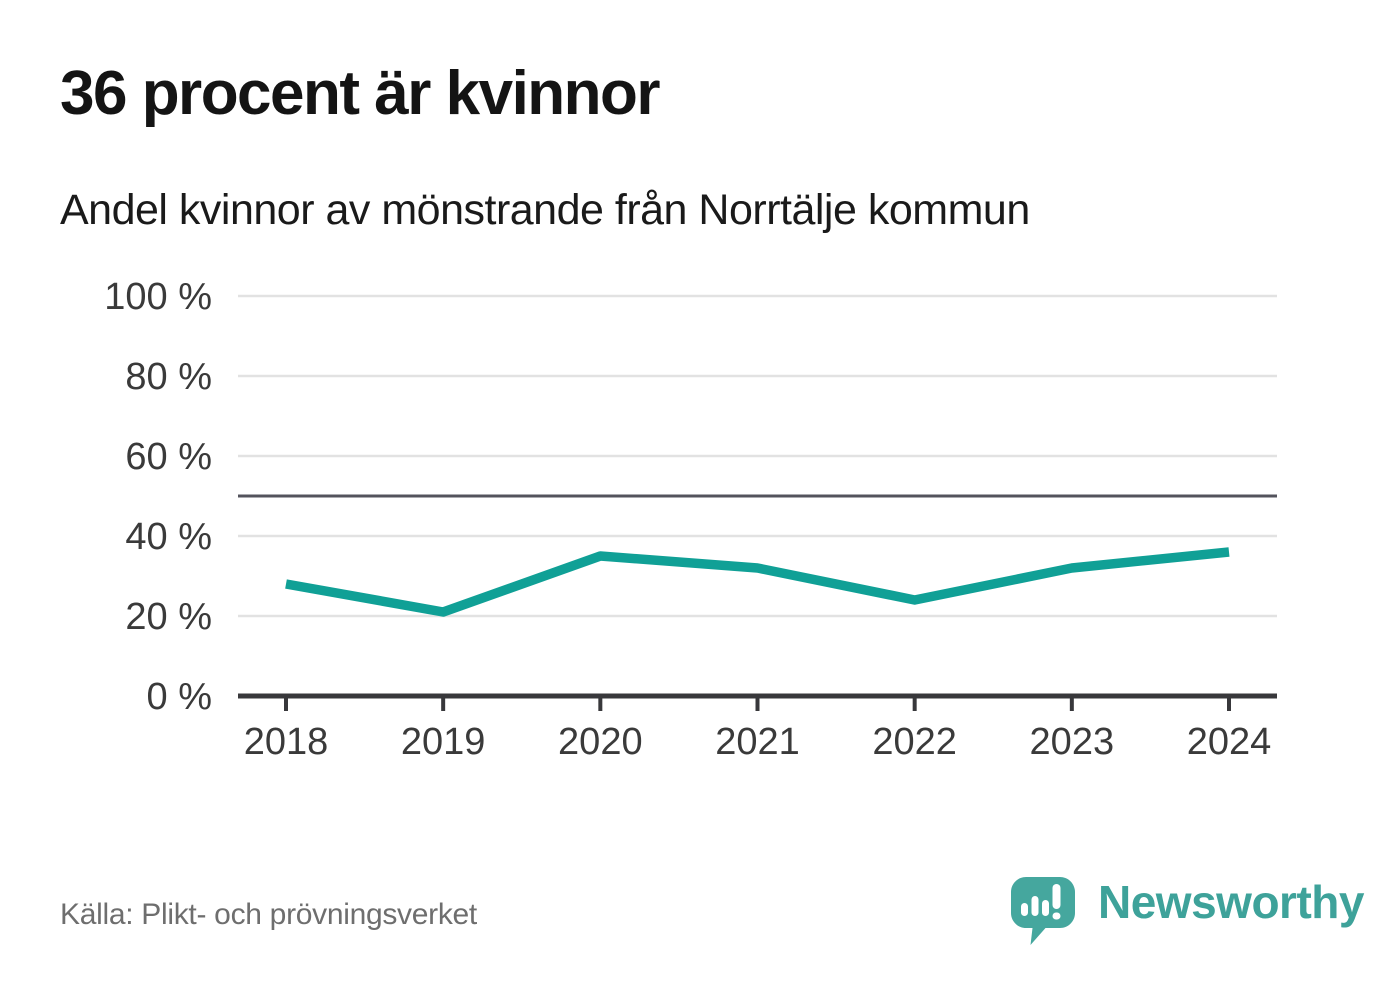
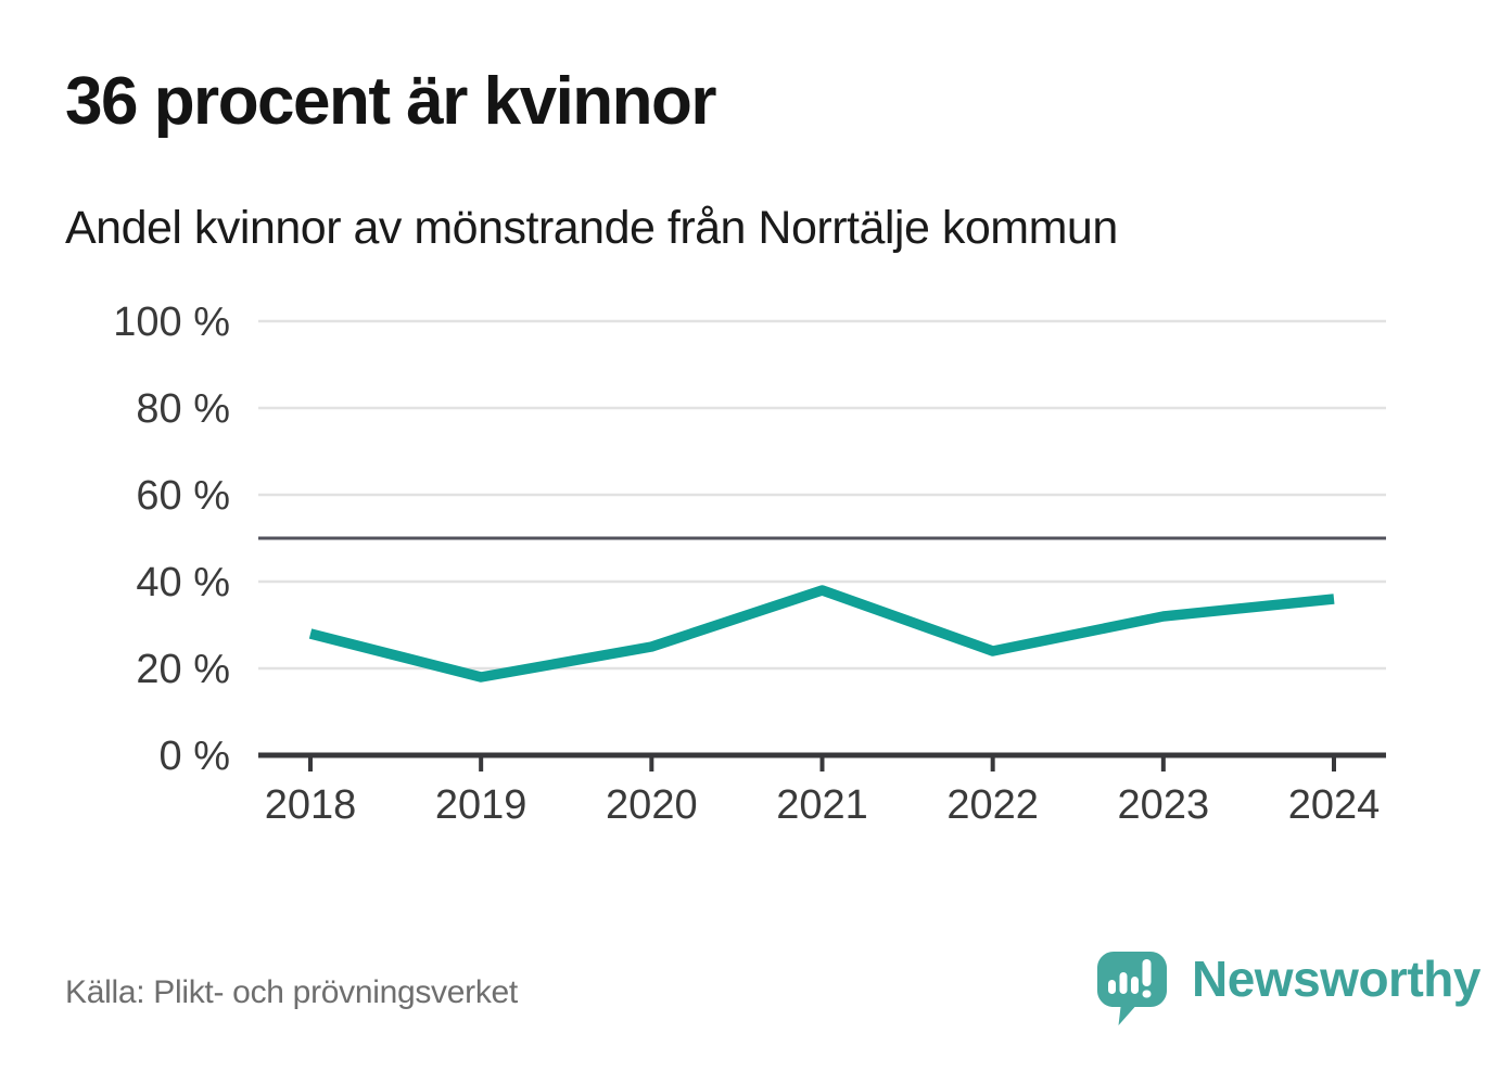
2019: 21% -> 18%
2020: 35% -> 25%
2021: 32% -> 38%
